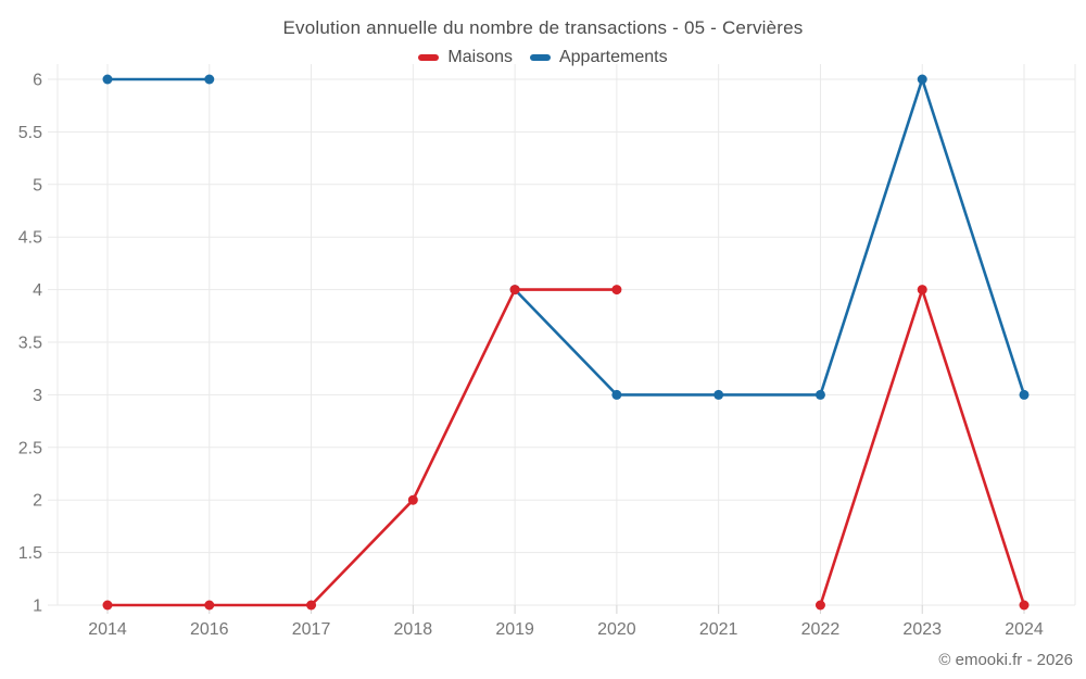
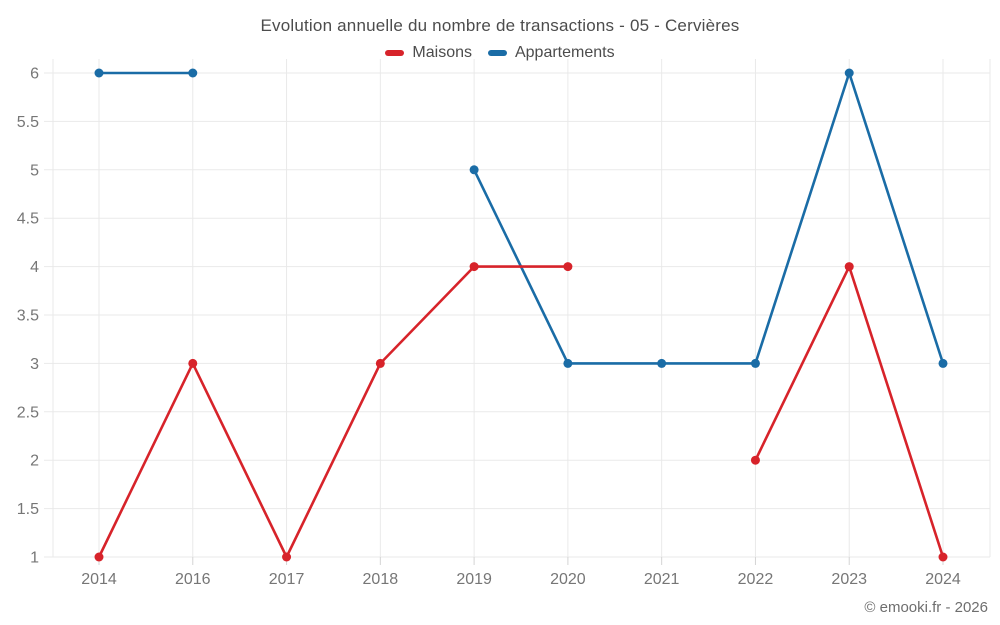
Maisons/2016: 1 -> 3
Maisons/2018: 2 -> 3
Appartements/2019: 4 -> 5
Maisons/2022: 1 -> 2
